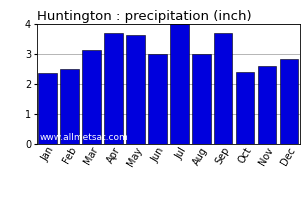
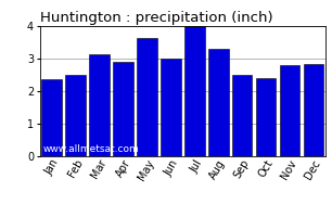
Apr: 3.70 -> 2.90
Aug: 3.00 -> 3.30
Sep: 3.70 -> 2.50
Nov: 2.60 -> 2.80
